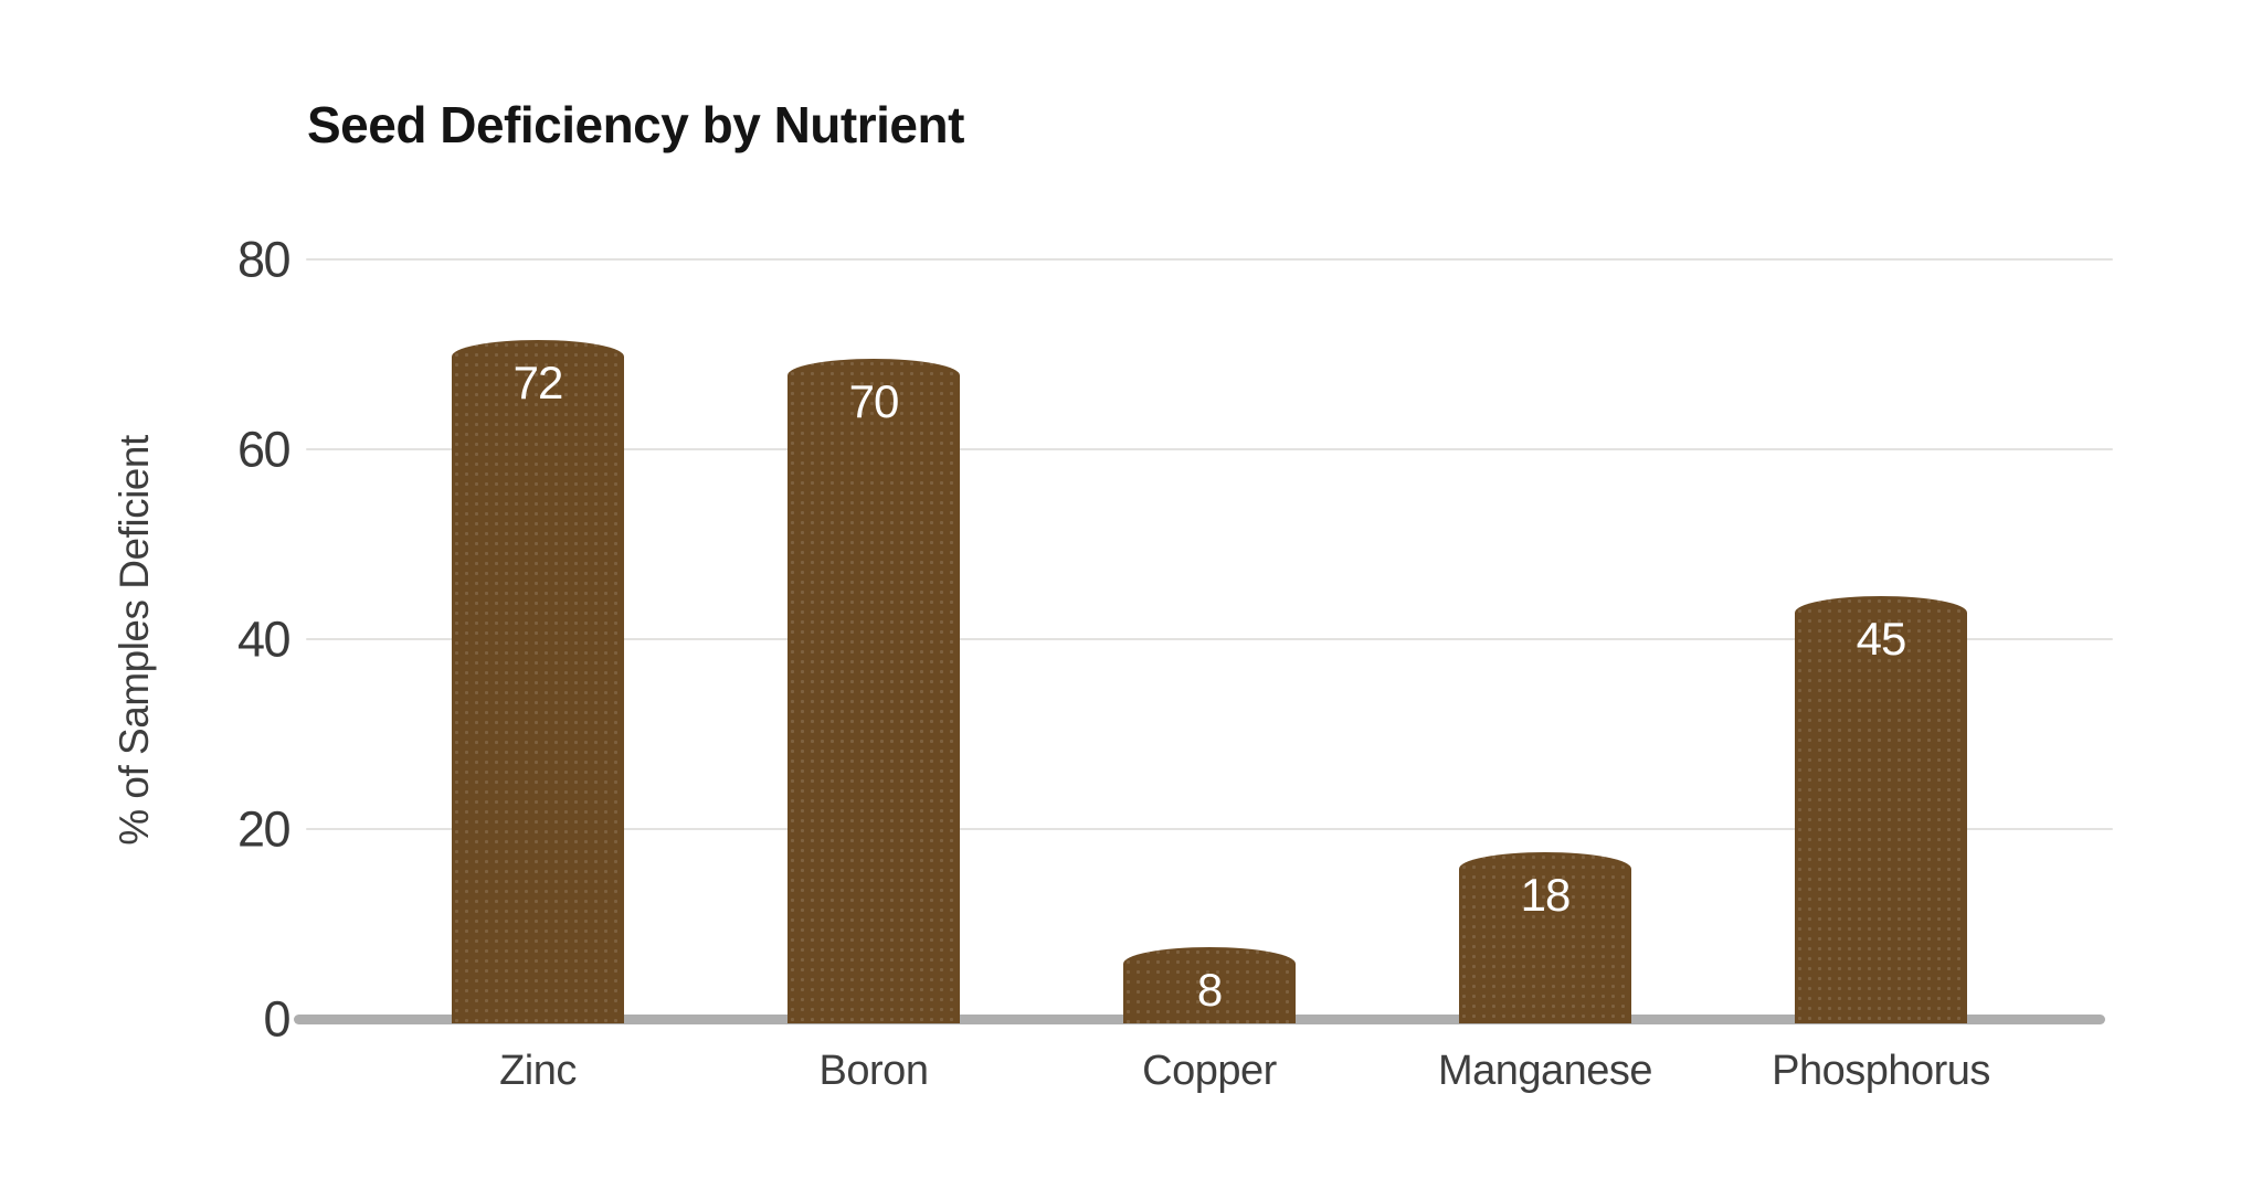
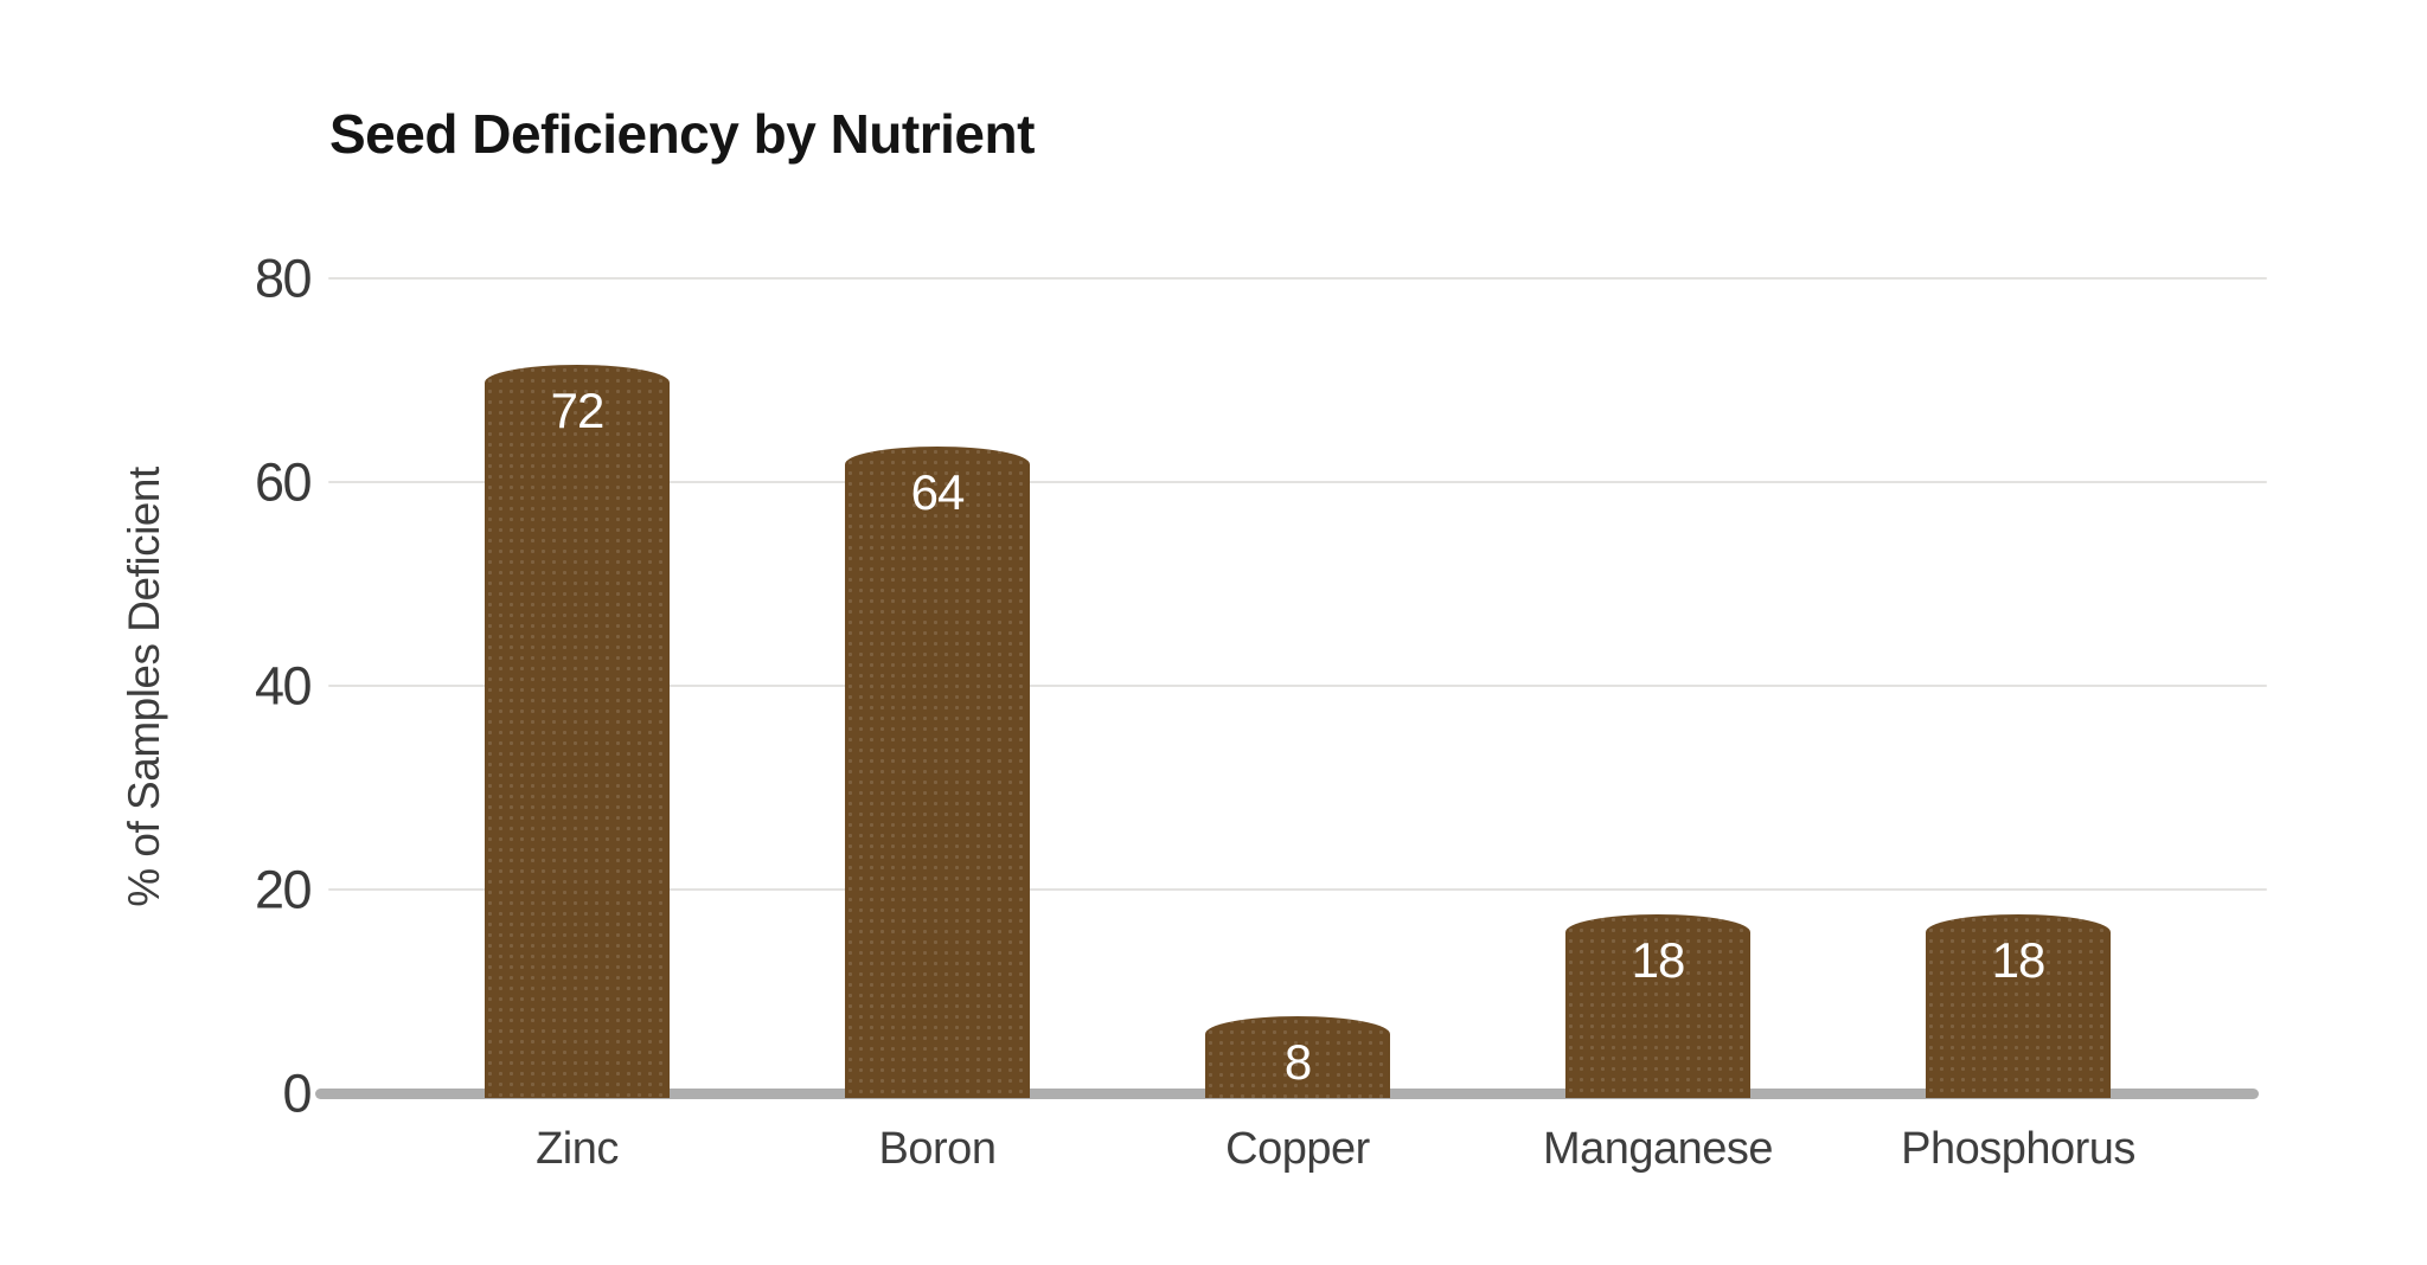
Boron: 70 -> 64
Phosphorus: 45 -> 18
